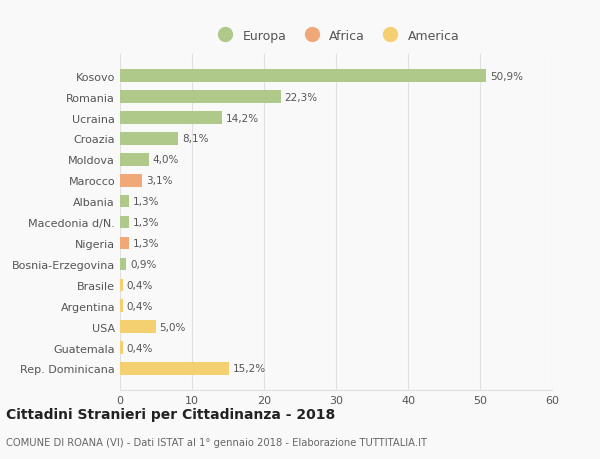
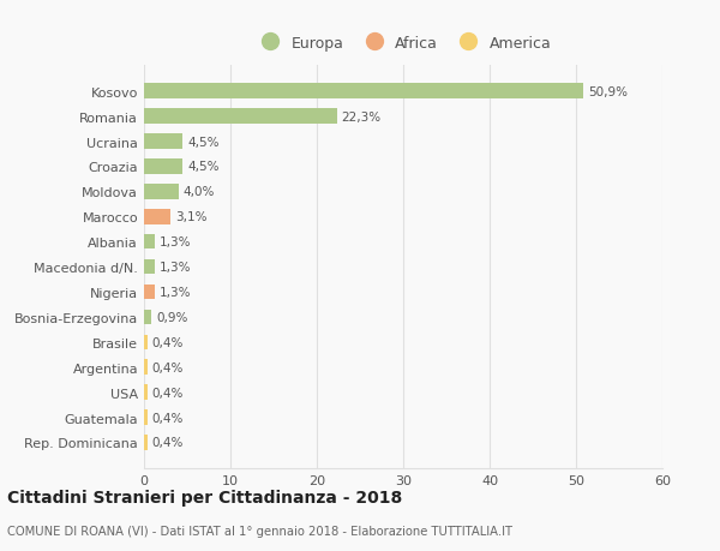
Ucraina: 14,2% -> 4,5%
Croazia: 8,1% -> 4,5%
USA: 5,0% -> 0,4%
Rep. Dominicana: 15,2% -> 0,4%
